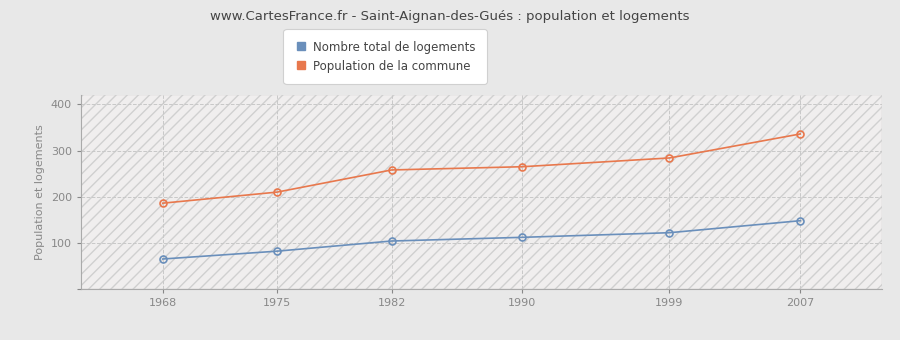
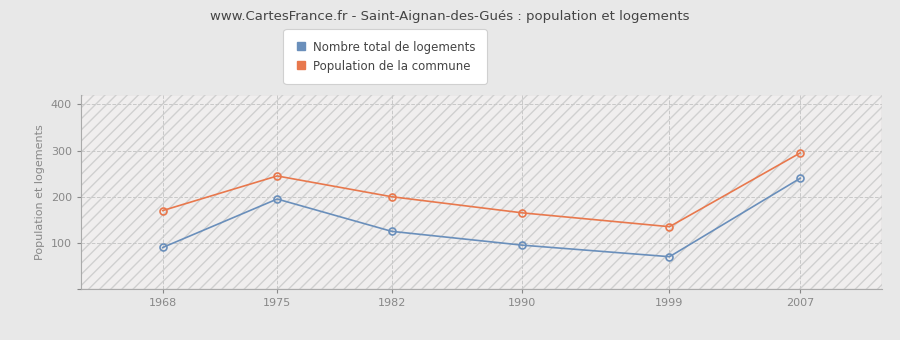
Nombre total de logements/1968: 65 -> 90
Population de la commune/1968: 186 -> 170
Nombre total de logements/1975: 82 -> 195
Population de la commune/1975: 210 -> 245
Nombre total de logements/1982: 104 -> 125
Population de la commune/1982: 258 -> 200
Nombre total de logements/1990: 112 -> 95
Population de la commune/1990: 265 -> 165
Nombre total de logements/1999: 122 -> 70
Population de la commune/1999: 284 -> 135
Nombre total de logements/2007: 148 -> 240
Population de la commune/2007: 336 -> 295
